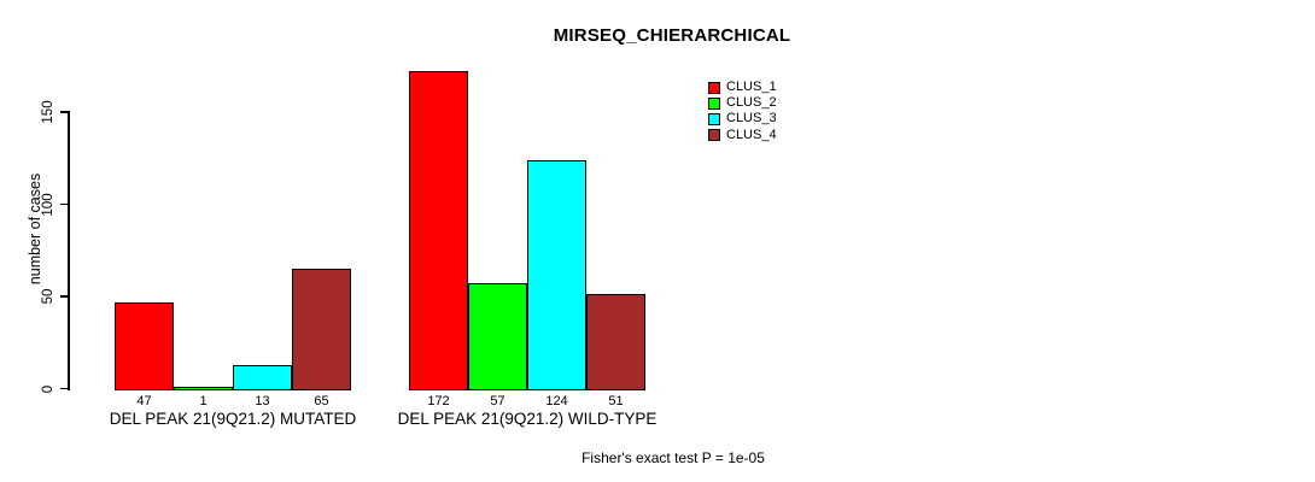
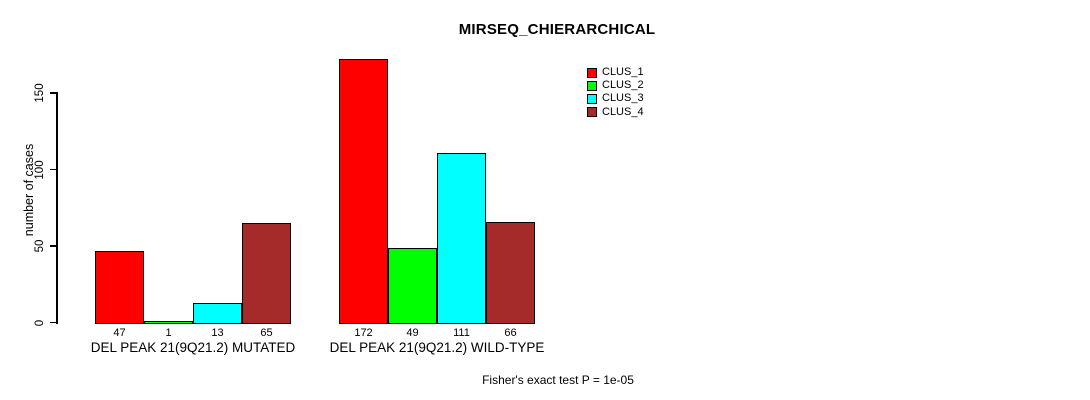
CLUS_2/DEL PEAK 21(9Q21.2) WILD-TYPE: 57 -> 49
CLUS_3/DEL PEAK 21(9Q21.2) WILD-TYPE: 124 -> 111
CLUS_4/DEL PEAK 21(9Q21.2) WILD-TYPE: 51 -> 66
